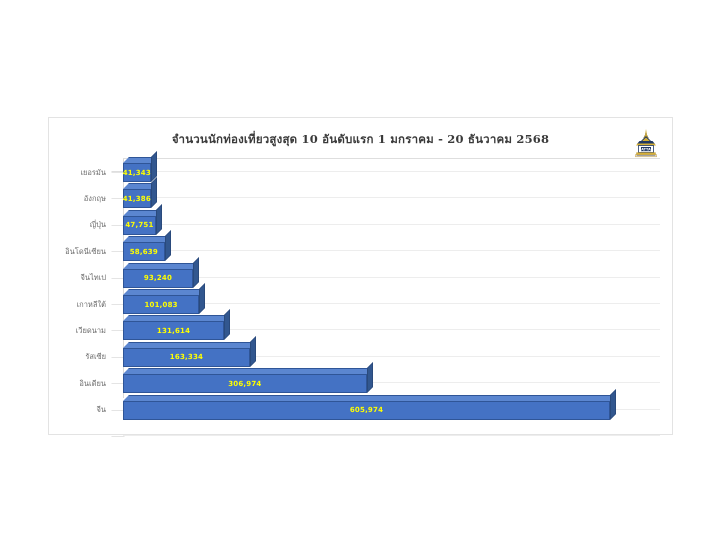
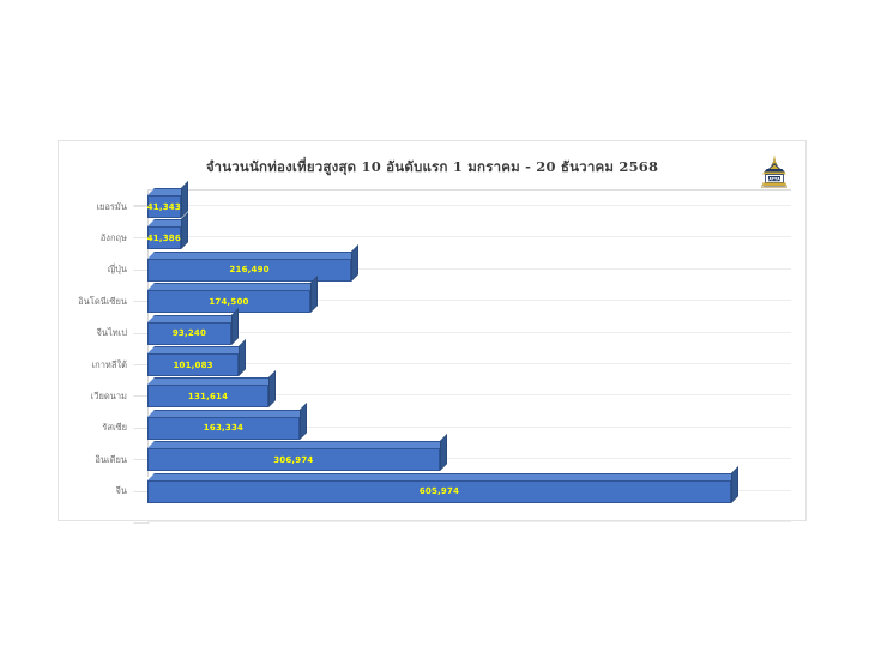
ญี่ปุ่น: 47,751 -> 216,490
อินโดนีเซียน: 58,639 -> 174,500
